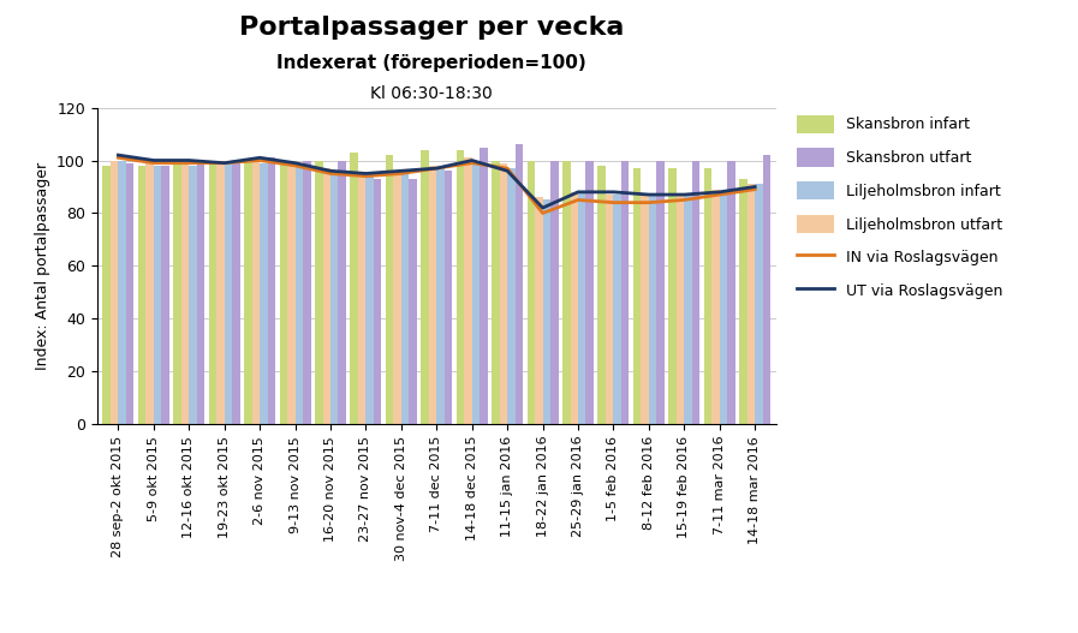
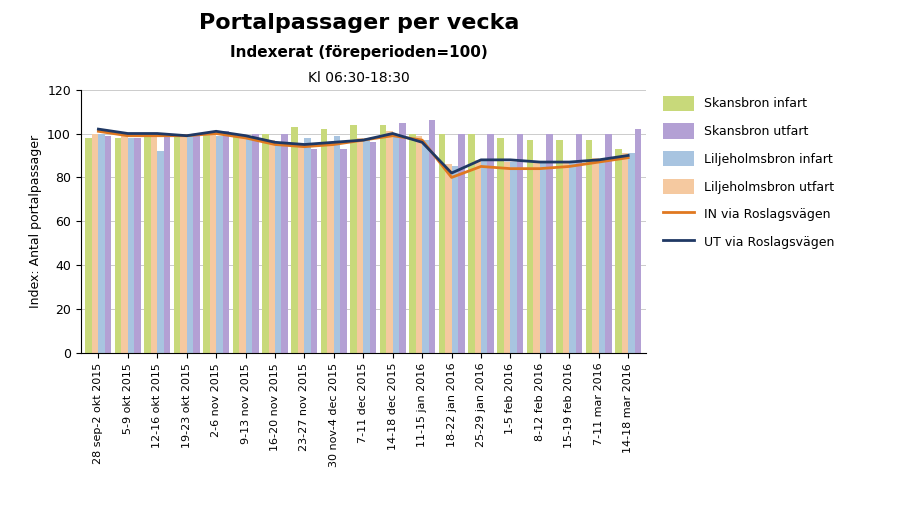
Liljeholmsbron infart/12-16 okt 2015: 98 -> 92
Liljeholmsbron infart/23-27 nov 2015: 94 -> 98
Liljeholmsbron infart/30 nov-4 dec 2015: 95 -> 99
